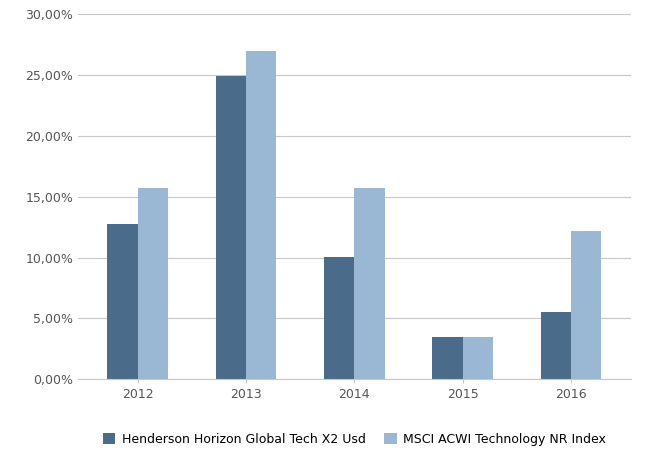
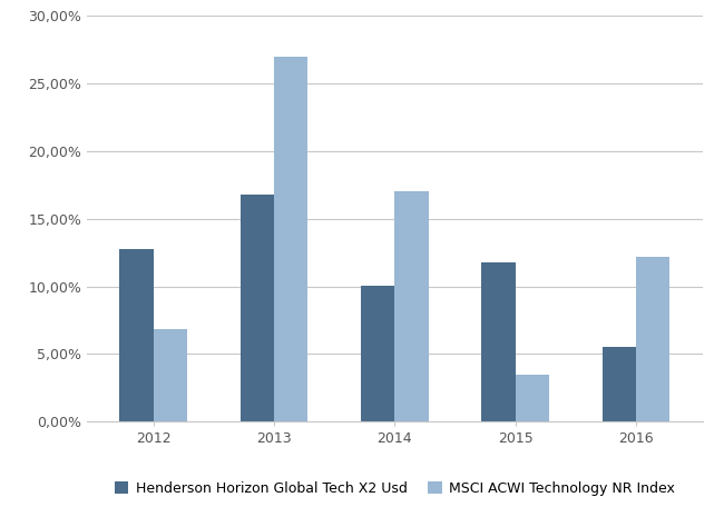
MSCI ACWI Technology NR Index/2012: 15,8% -> 6,8%
Henderson Horizon Global Tech X2 Usd/2013: 24,9% -> 16,8%
MSCI ACWI Technology NR Index/2014: 15,8% -> 17,0%
Henderson Horizon Global Tech X2 Usd/2015: 3,5% -> 11,8%
